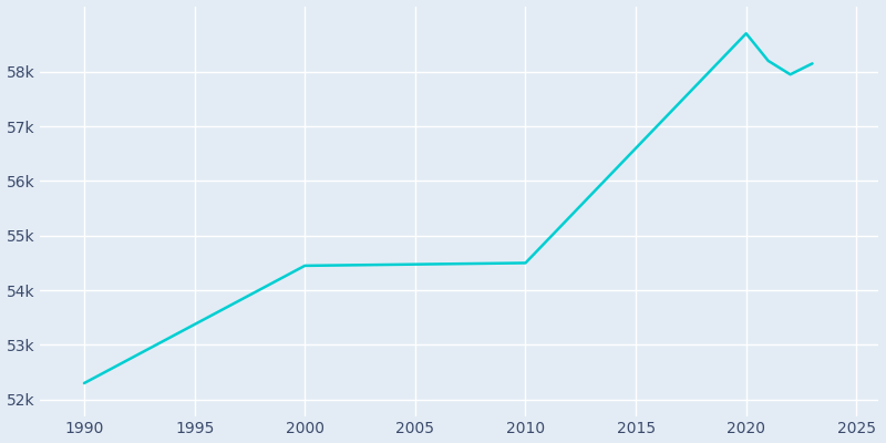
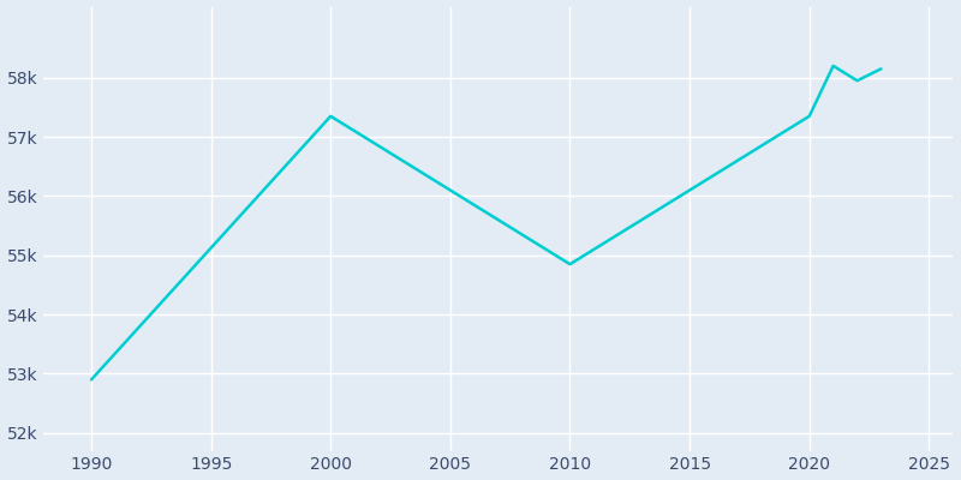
1990: 52.30k -> 52.90k
2000: 54.45k -> 57.35k
2010: 54.50k -> 54.85k
2020: 58.70k -> 57.35k
